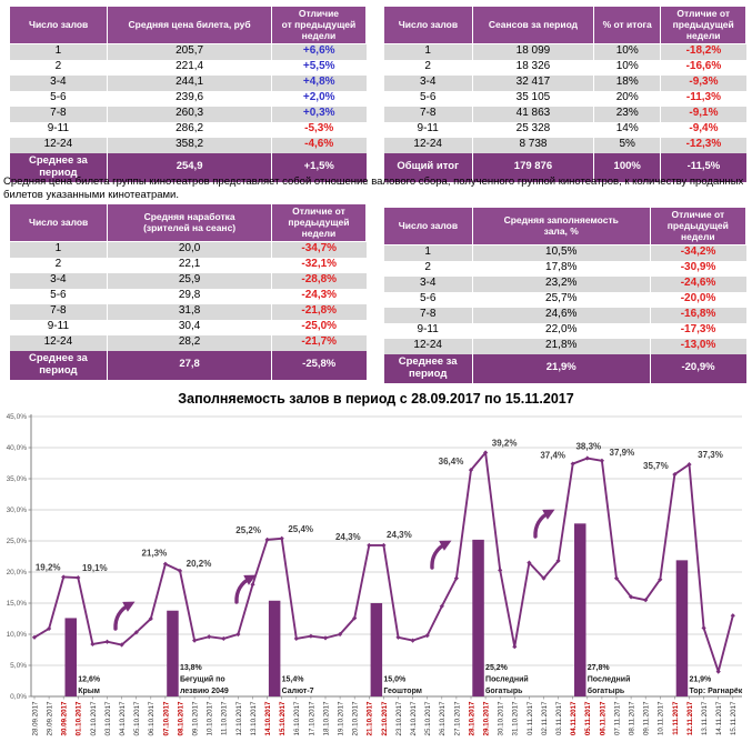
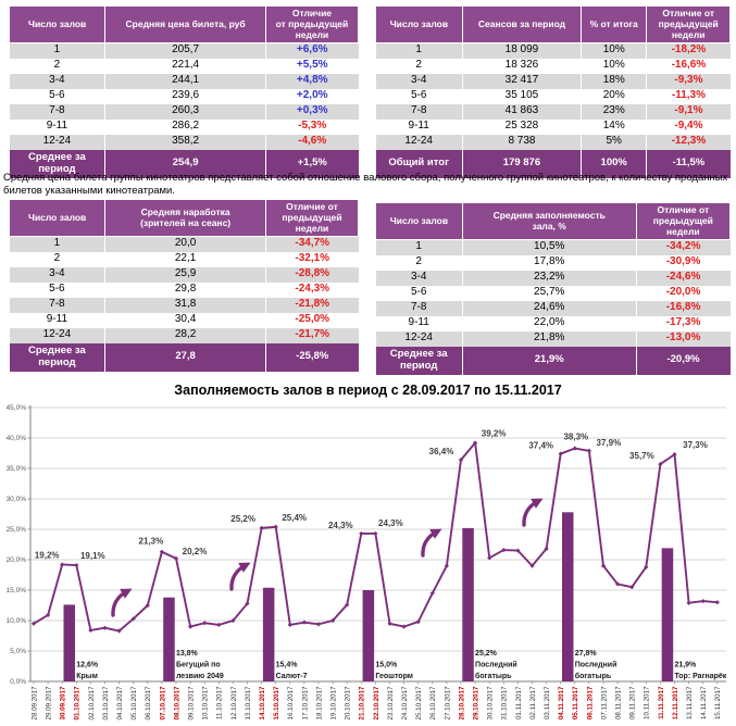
13.10.2017: 18% -> 13%
31.10.2017: 8% -> 22%
13.11.2017: 11% -> 13%
14.11.2017: 4% -> 13%
